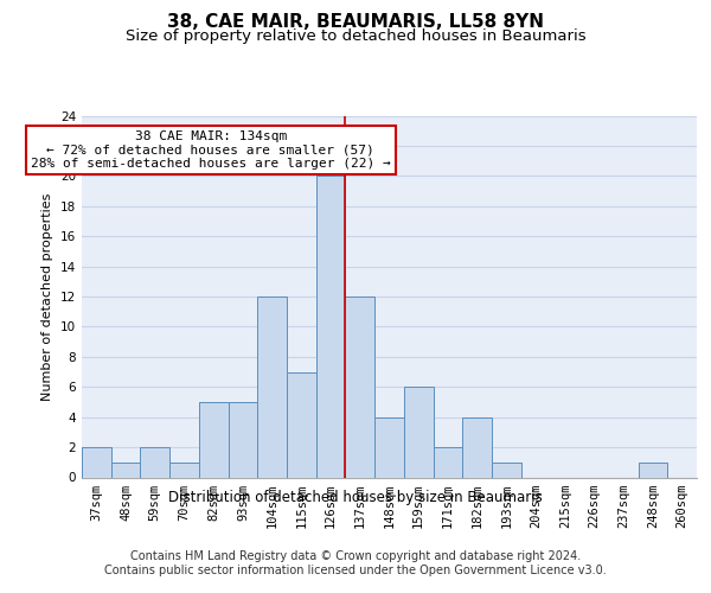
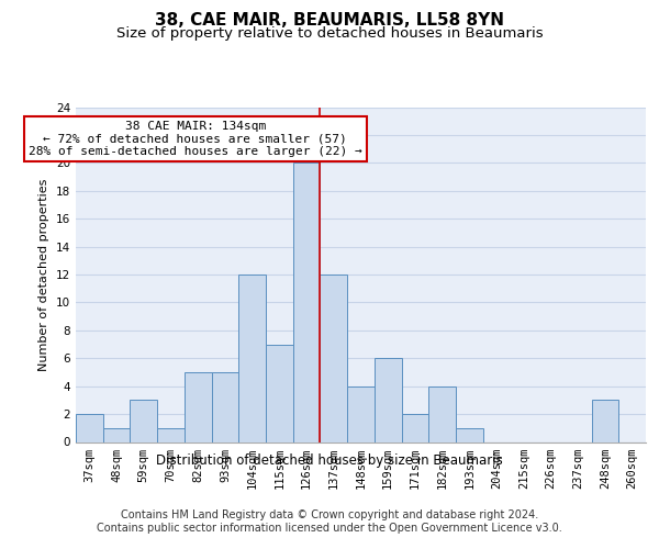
59sqm: 2 -> 3
248sqm: 1 -> 3
